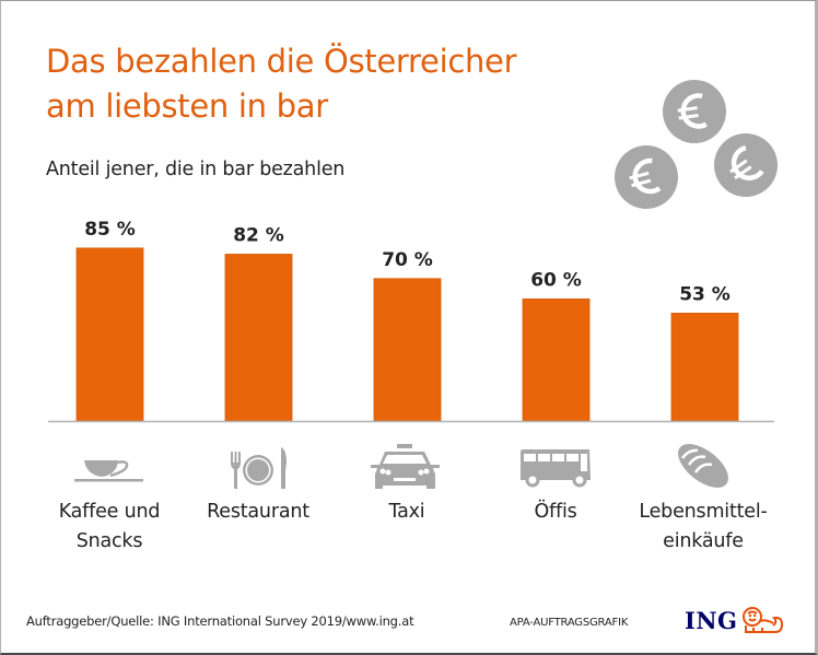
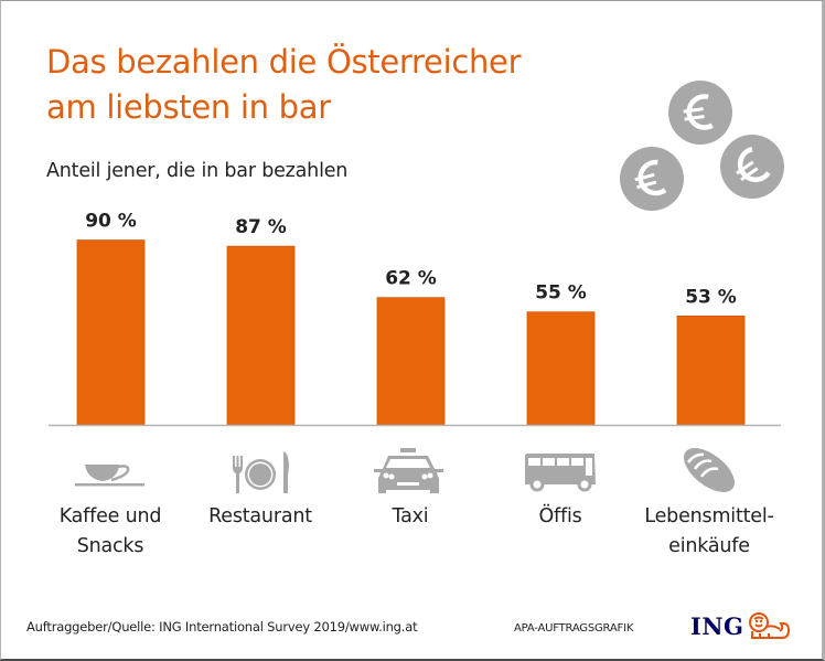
Kaffee und Snacks: 85 -> 90
Restaurant: 82 -> 87
Taxi: 70 -> 62
Öffis: 60 -> 55
